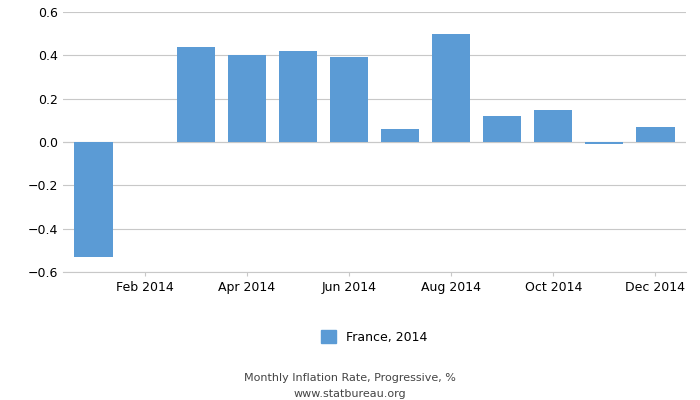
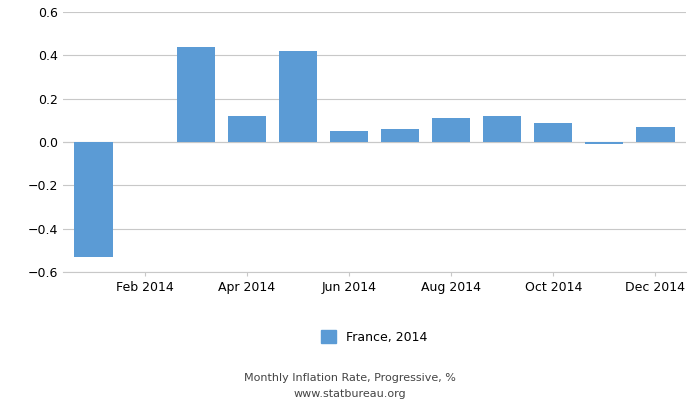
Apr 2014: 0.40 -> 0.12
Jun 2014: 0.39 -> 0.05
Aug 2014: 0.50 -> 0.11
Oct 2014: 0.15 -> 0.09
